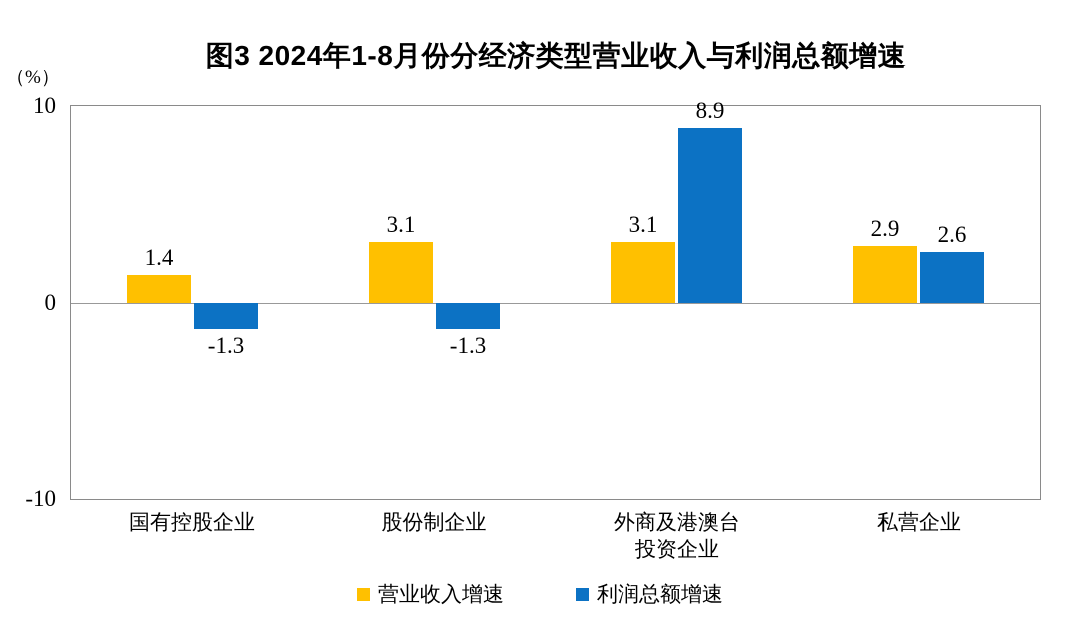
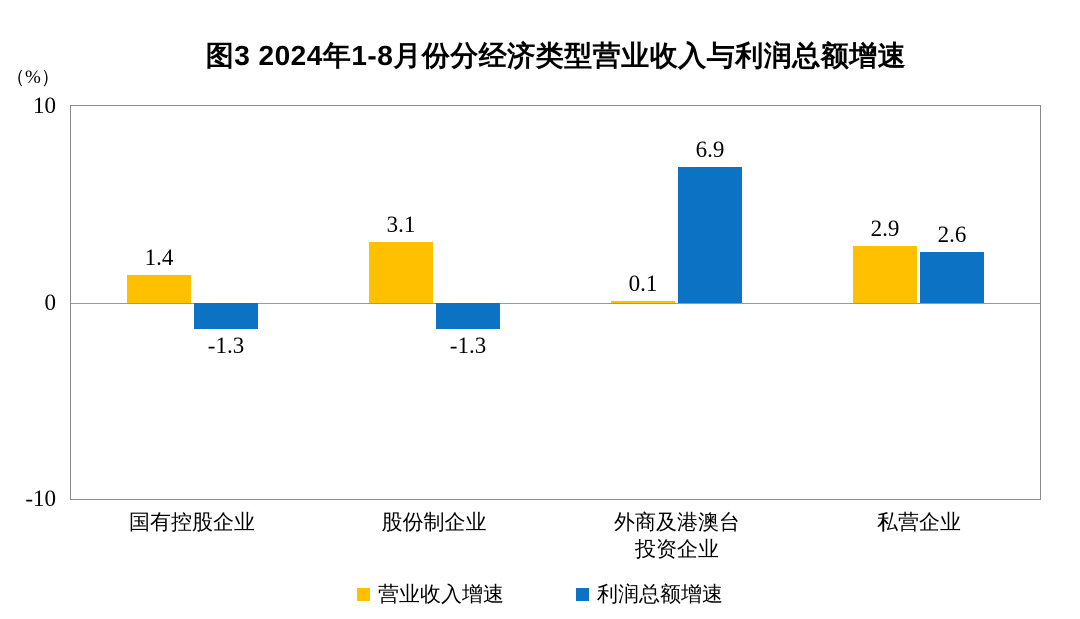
营业收入增速/外商及港澳台 投资企业: 3.1 -> 0.1
利润总额增速/外商及港澳台 投资企业: 8.9 -> 6.9
